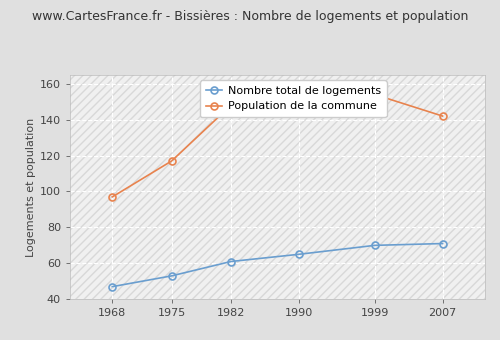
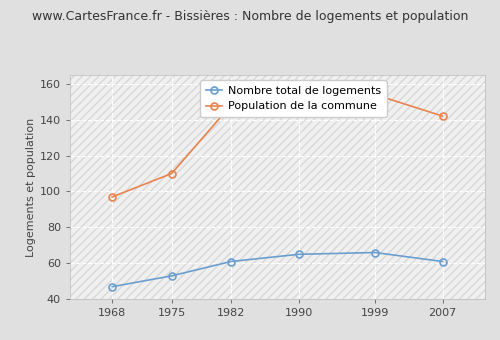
Population de la commune/1975: 117 -> 110
Nombre total de logements/1999: 70 -> 66
Nombre total de logements/2007: 71 -> 61
